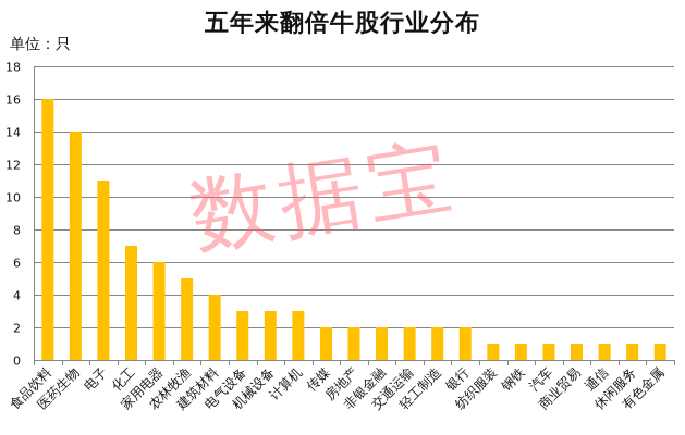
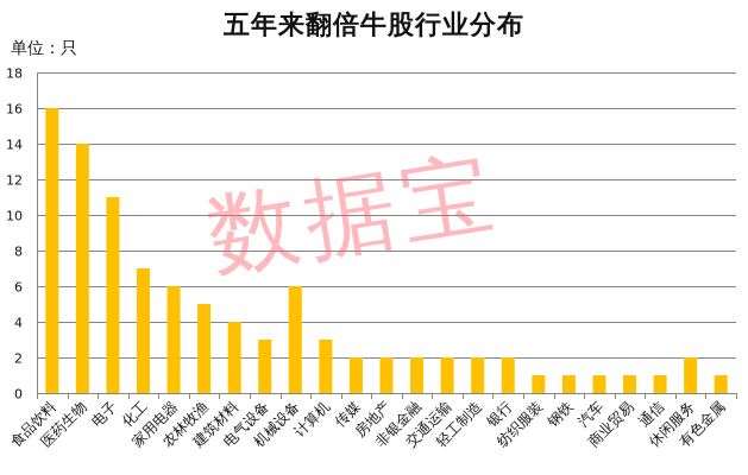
机械设备: 3 -> 6
休闲服务: 1 -> 2
